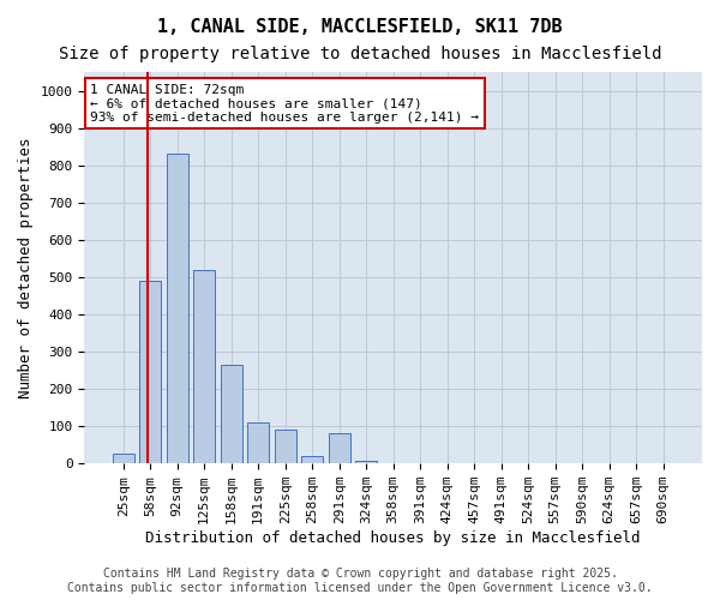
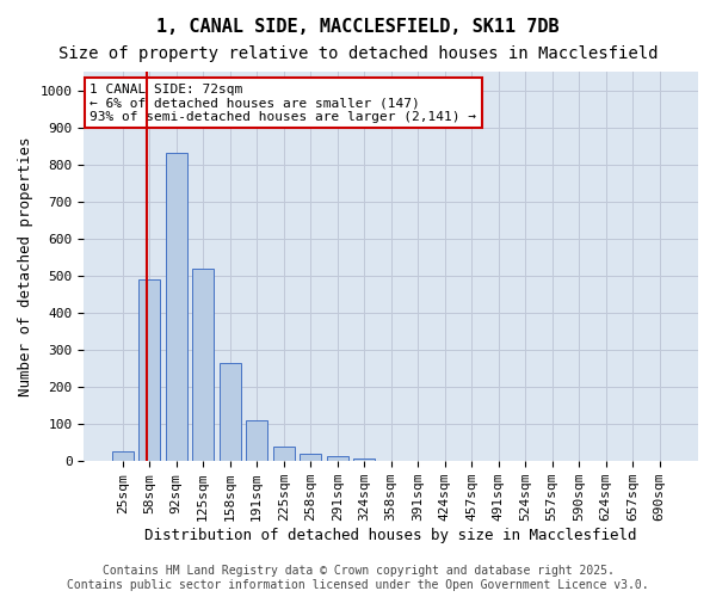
225sqm: 90 -> 38
291sqm: 80 -> 12
